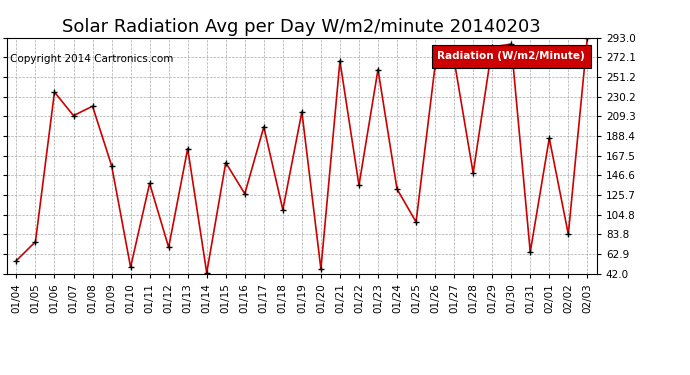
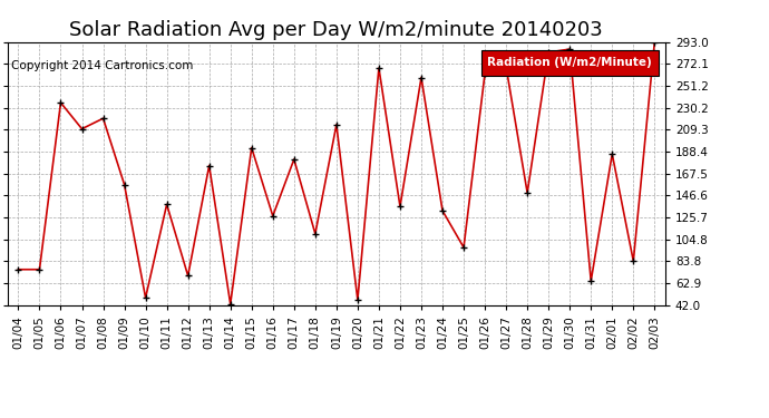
01/04: 56 -> 76
01/15: 160 -> 192
01/17: 198 -> 181
